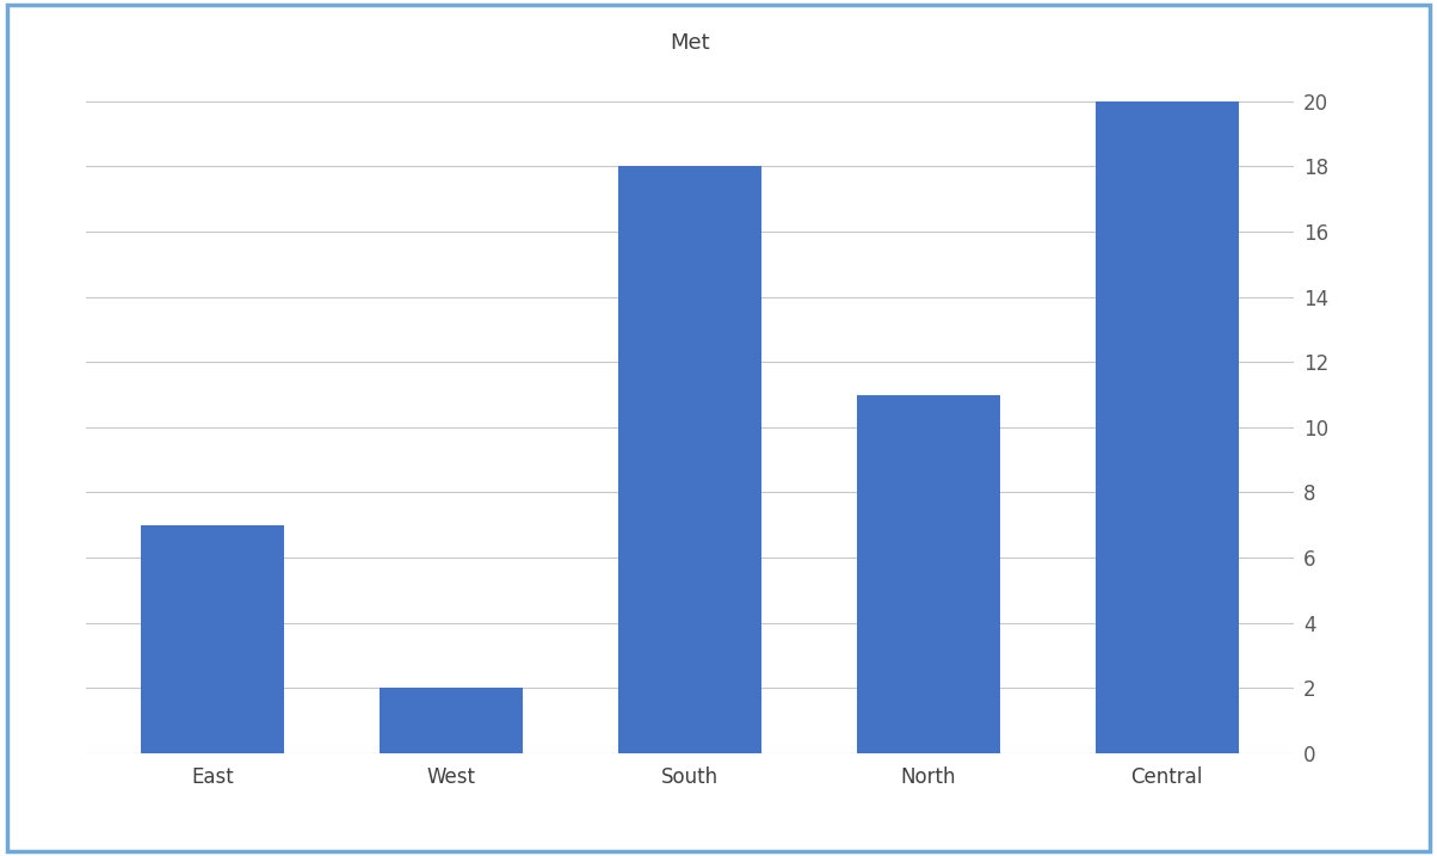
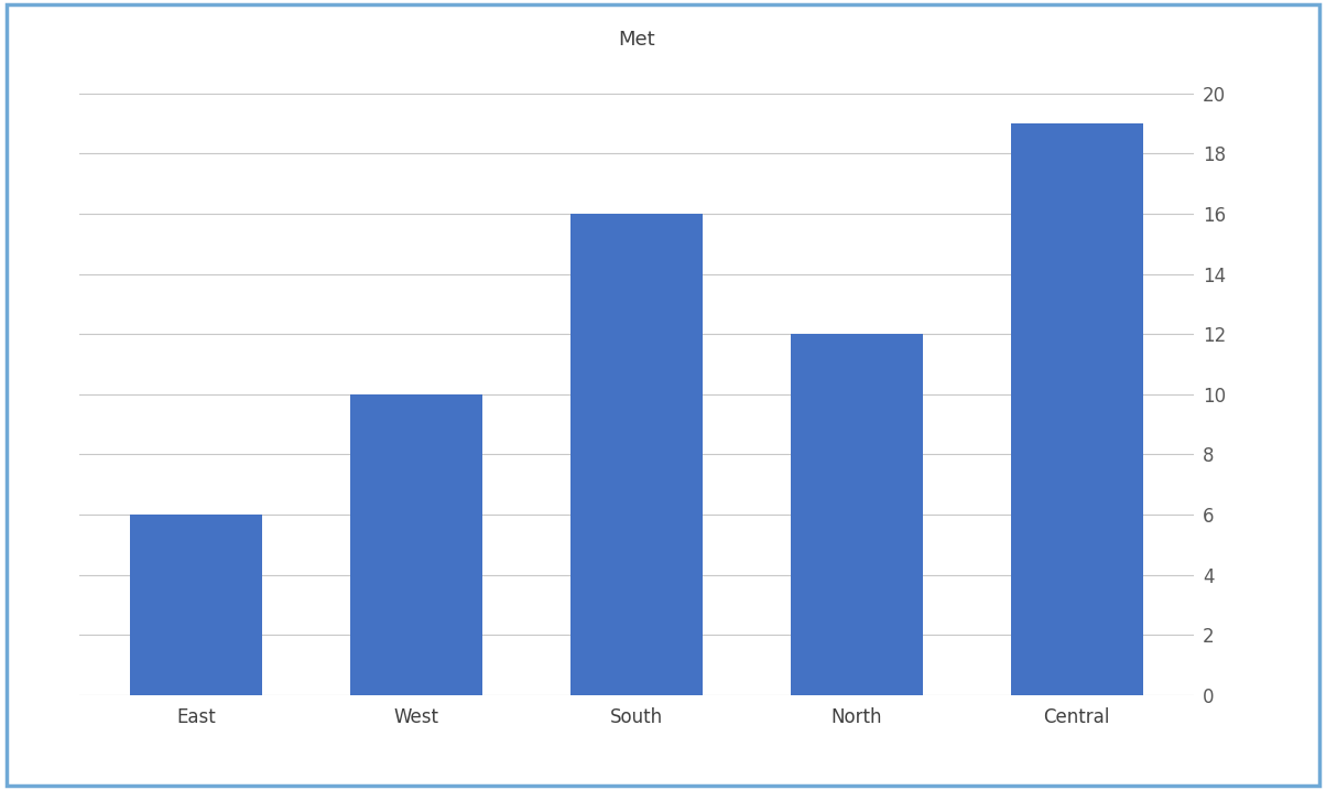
East: 7 -> 6
West: 2 -> 10
South: 18 -> 16
North: 11 -> 12
Central: 20 -> 19
